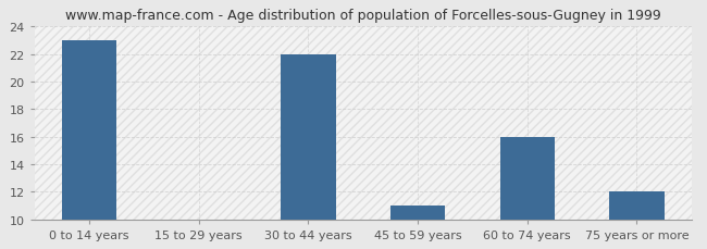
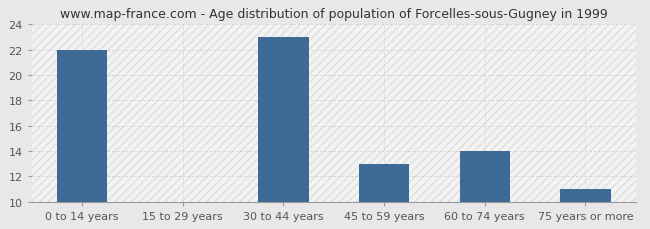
0 to 14 years: 23 -> 22
30 to 44 years: 22 -> 23
45 to 59 years: 11 -> 13
60 to 74 years: 16 -> 14
75 years or more: 12 -> 11
